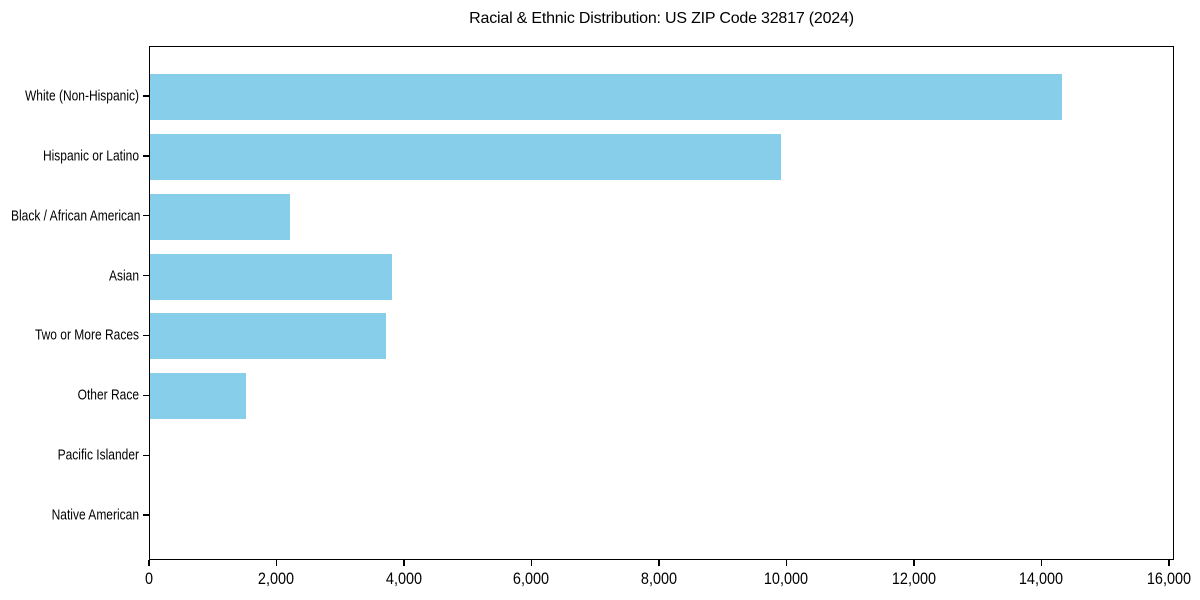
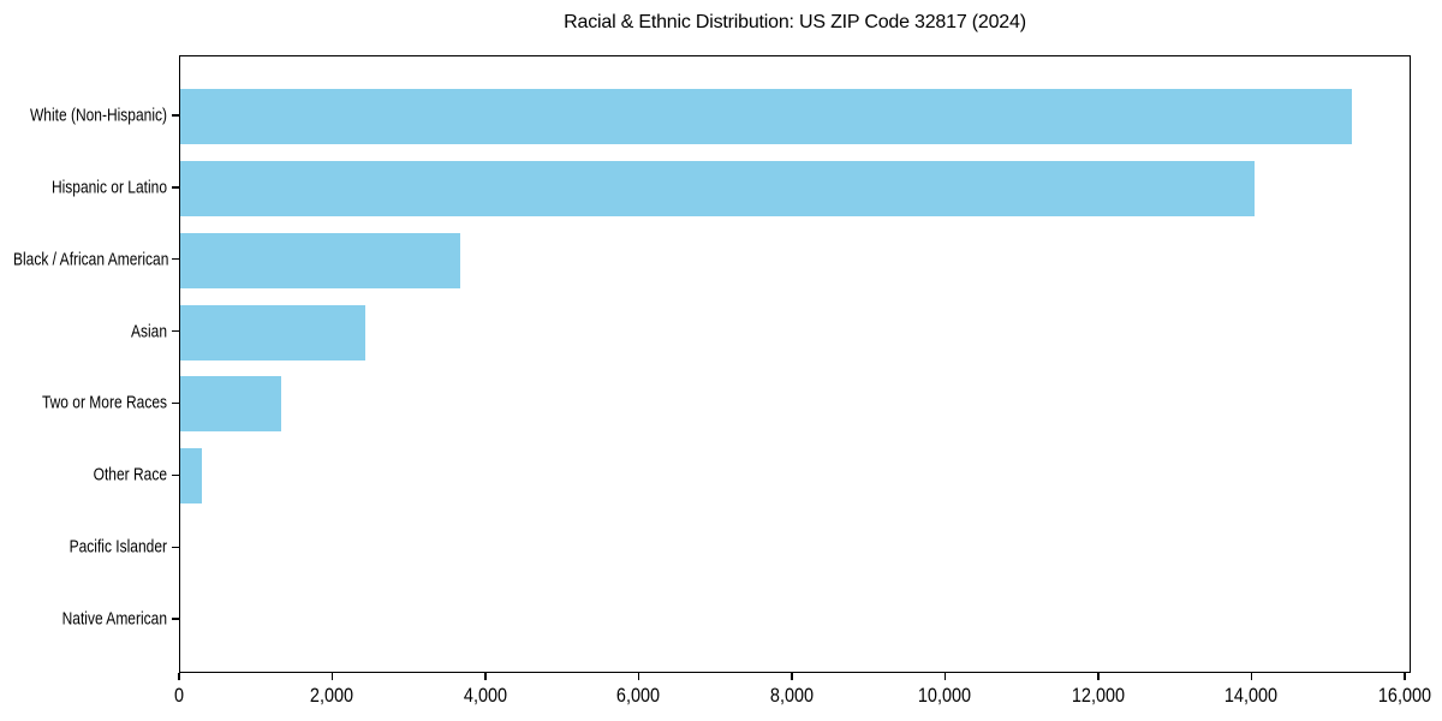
White (Non-Hispanic): 14300 -> 15300
Hispanic or Latino: 9900 -> 14000
Black / African American: 2200 -> 3700
Asian: 3800 -> 2400
Two or More Races: 3700 -> 1300
Other Race: 1500 -> 300
